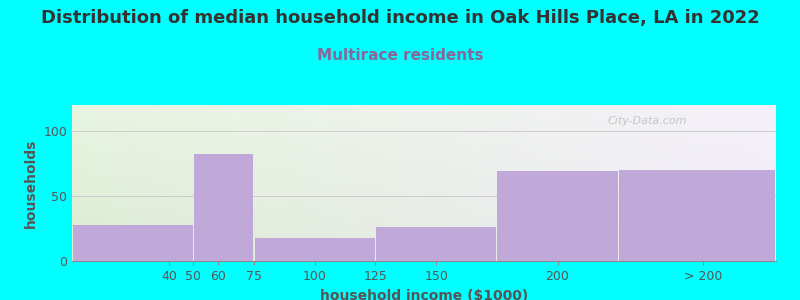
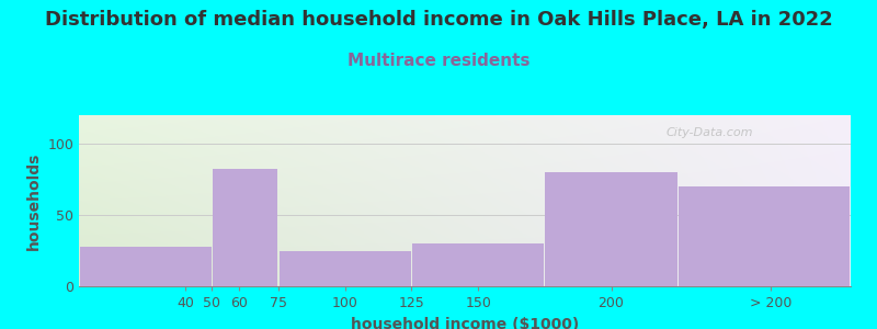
100: 18 -> 25
150: 26 -> 30
200: 69 -> 80
